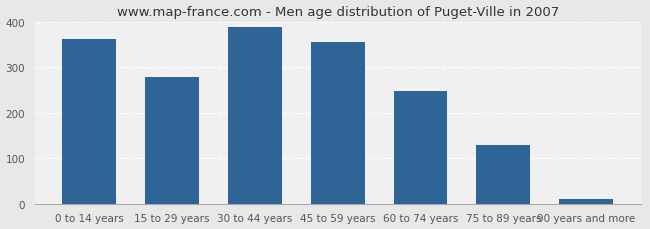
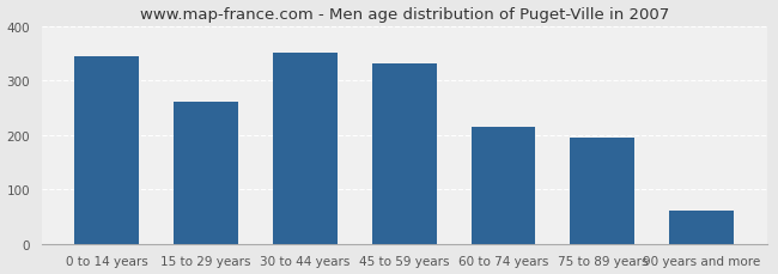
0 to 14 years: 362 -> 345
15 to 29 years: 278 -> 260
30 to 44 years: 388 -> 350
45 to 59 years: 354 -> 330
60 to 74 years: 247 -> 215
75 to 89 years: 130 -> 195
90 years and more: 10 -> 60
